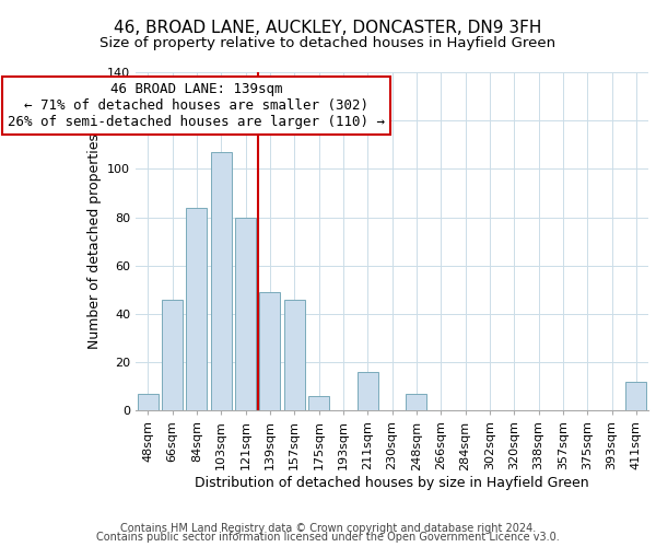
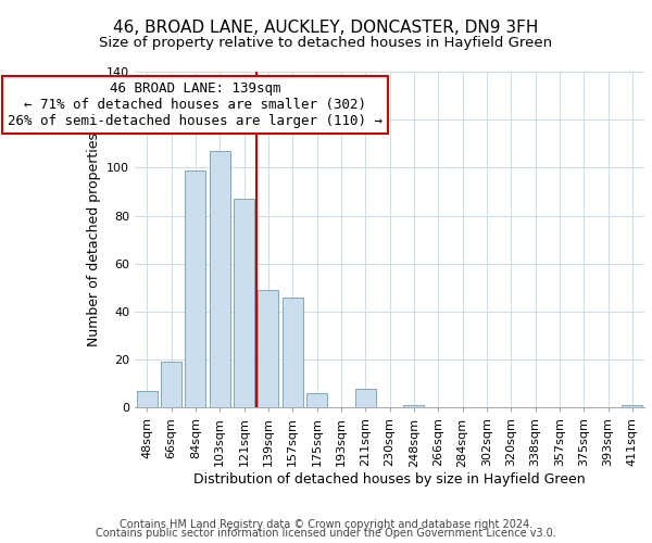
66sqm: 46 -> 19
84sqm: 84 -> 99
121sqm: 80 -> 87
211sqm: 16 -> 8
248sqm: 7 -> 1
411sqm: 12 -> 1
